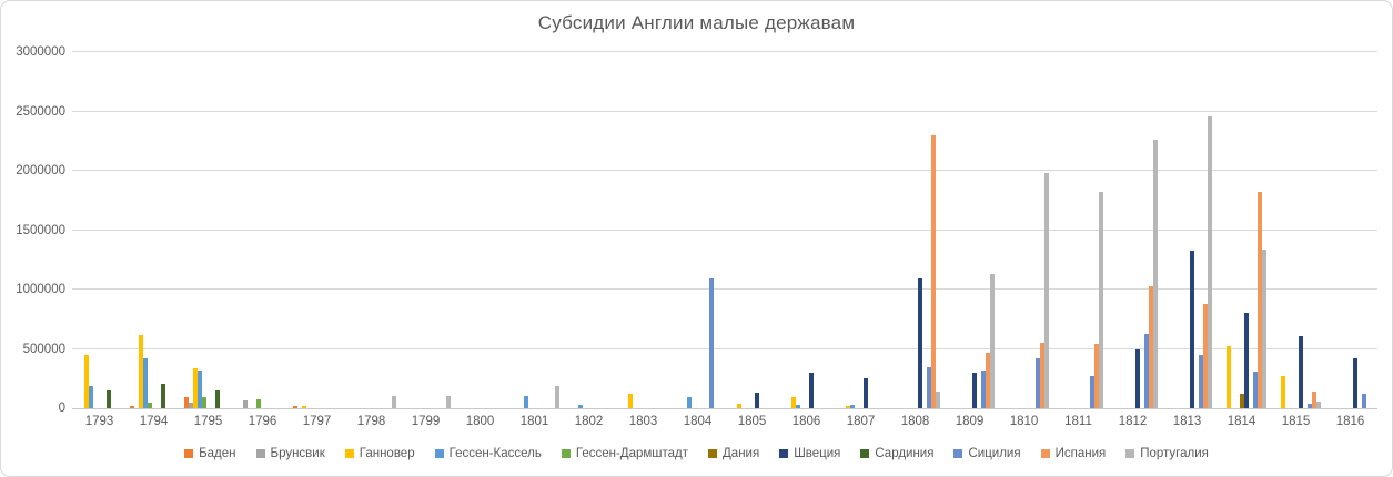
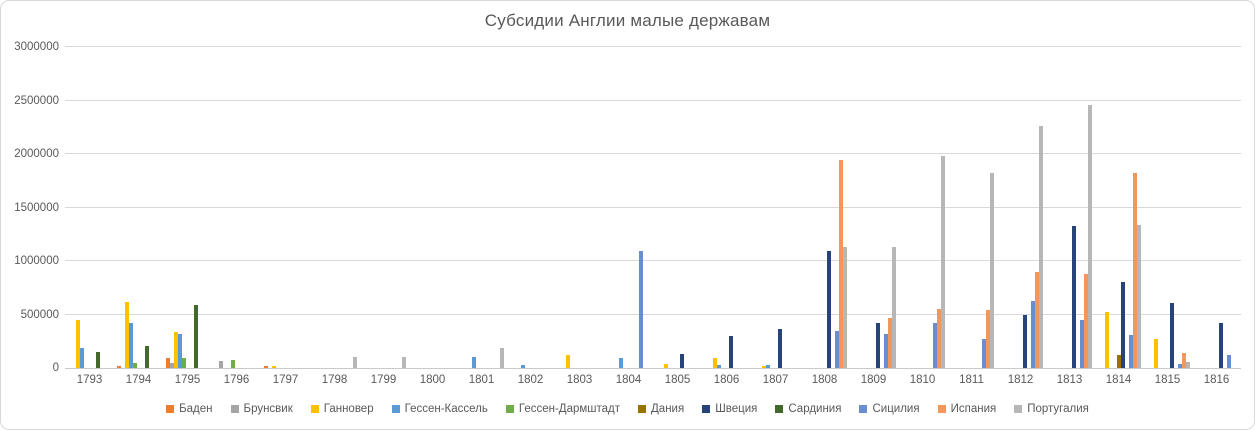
Сардиния/1795: 150000 -> 590000
Швеция/1807: 250000 -> 360000
Испания/1808: 2300000 -> 1940000
Португалия/1808: 140000 -> 1130000
Швеция/1809: 300000 -> 420000
Испания/1812: 1030000 -> 900000
